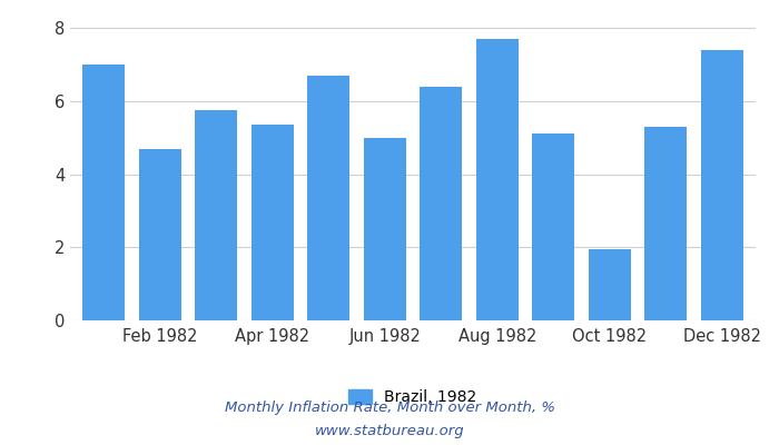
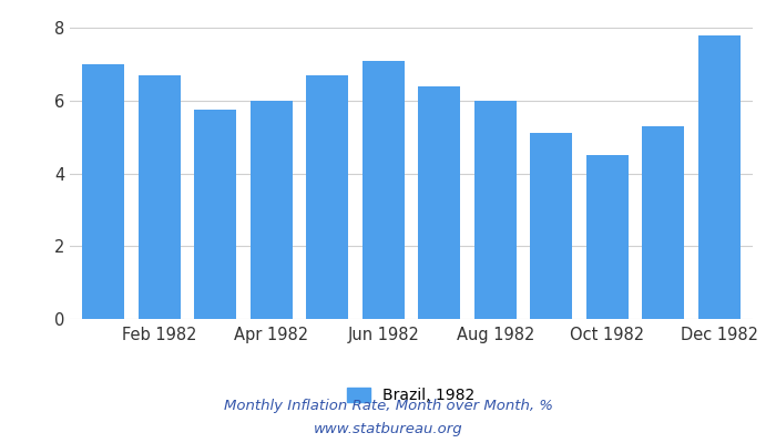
Feb 1982: 4.70 -> 6.70
Apr 1982: 5.35 -> 6.00
Jun 1982: 5.00 -> 7.10
Aug 1982: 7.70 -> 6.00
Oct 1982: 1.95 -> 4.50
Dec 1982: 7.40 -> 7.80
